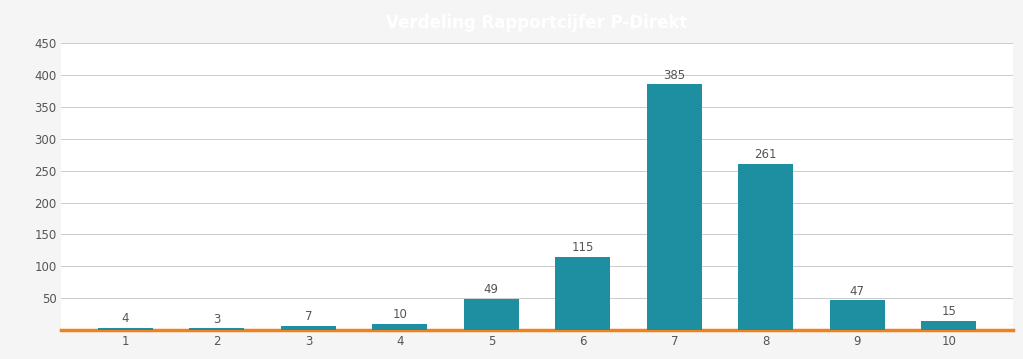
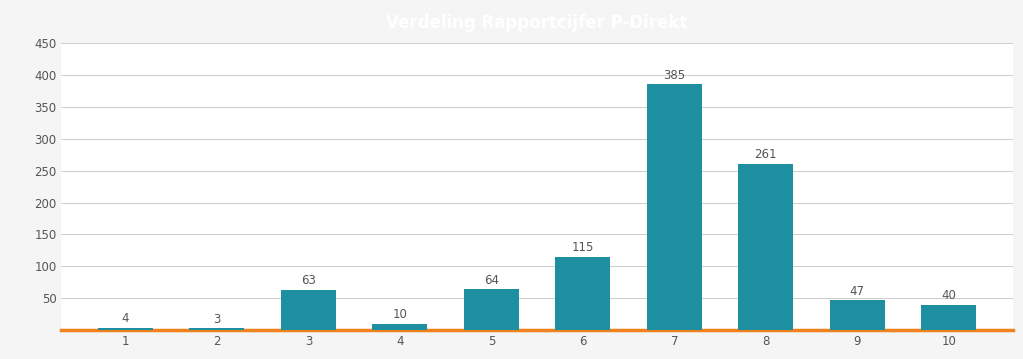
3: 7 -> 63
5: 49 -> 64
10: 15 -> 40
